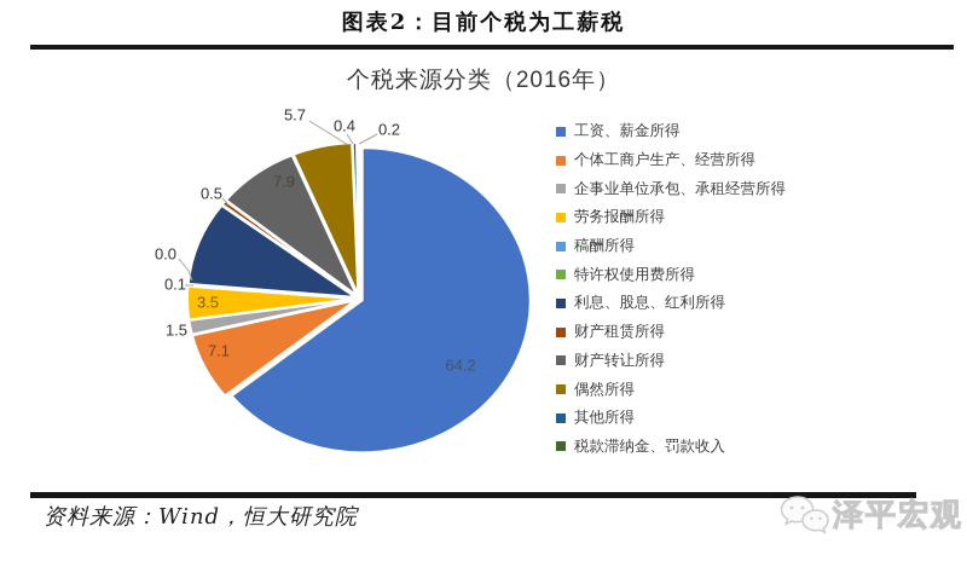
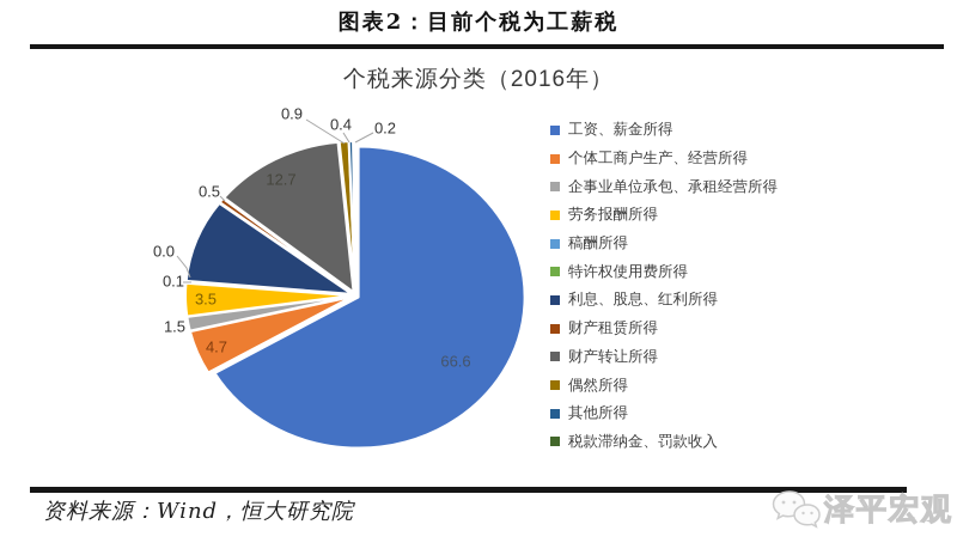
工资、薪金所得: 64.2 -> 66.6
个体工商户生产、经营所得: 7.1 -> 4.7
财产转让所得: 7.9 -> 12.7
偶然所得: 5.7 -> 0.9
